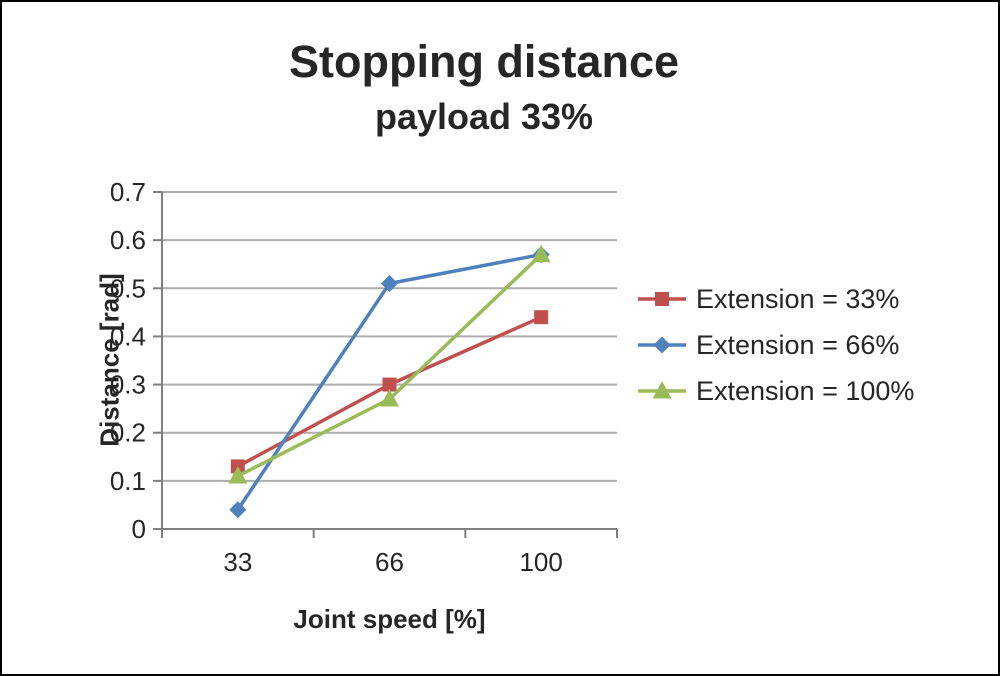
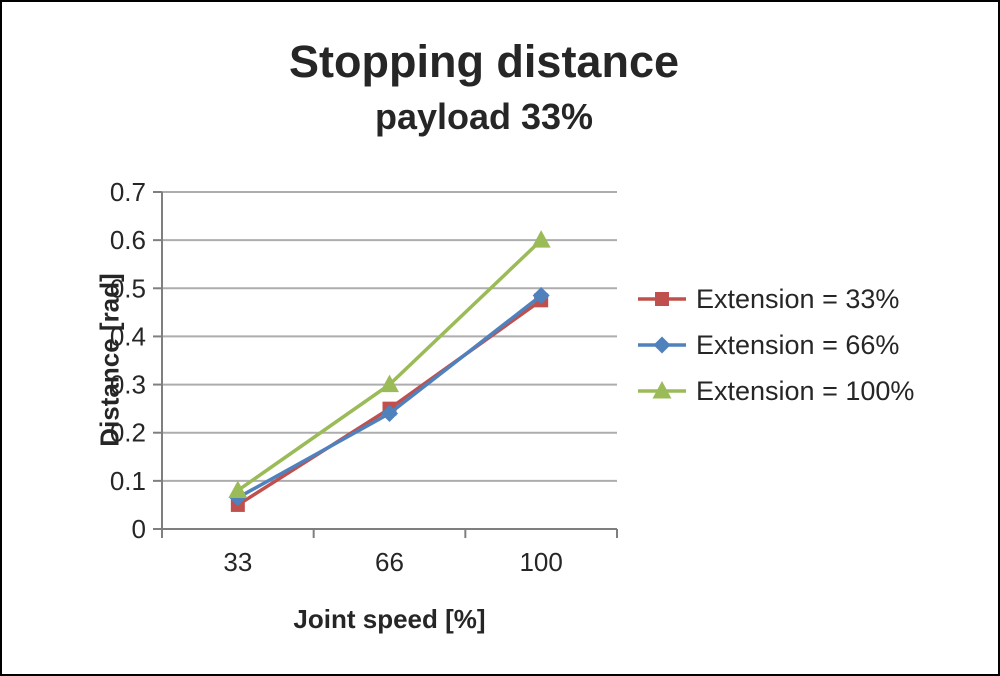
Extension = 33%/33: 0.13 -> 0.05
Extension = 66%/33: 0.04 -> 0.07
Extension = 100%/33: 0.11 -> 0.08
Extension = 33%/66: 0.30 -> 0.25
Extension = 66%/66: 0.51 -> 0.24
Extension = 100%/66: 0.27 -> 0.30
Extension = 33%/100: 0.44 -> 0.47
Extension = 66%/100: 0.57 -> 0.48
Extension = 100%/100: 0.57 -> 0.60
